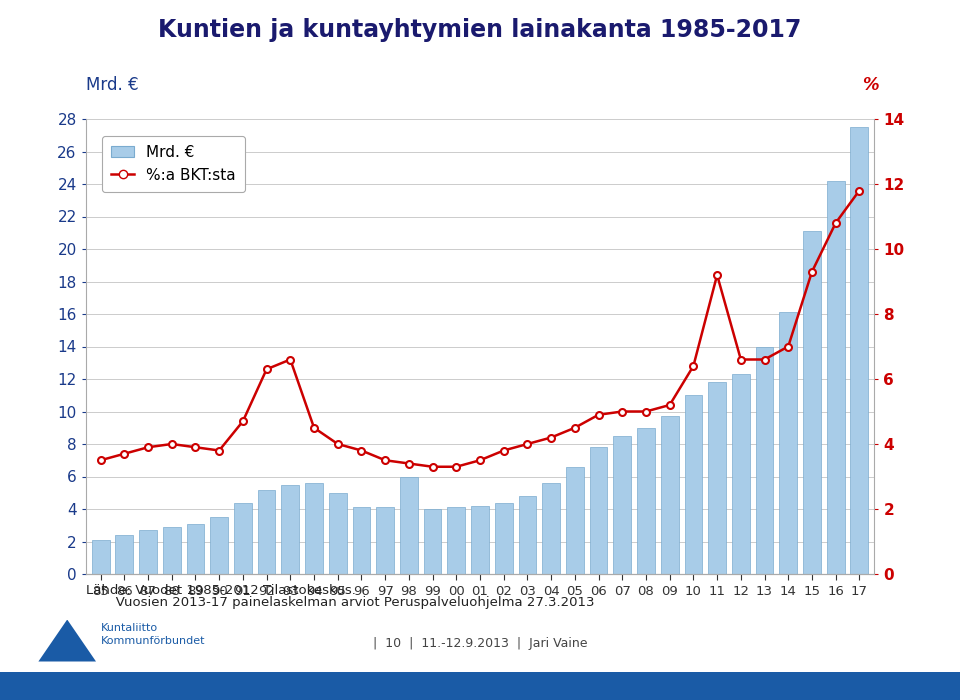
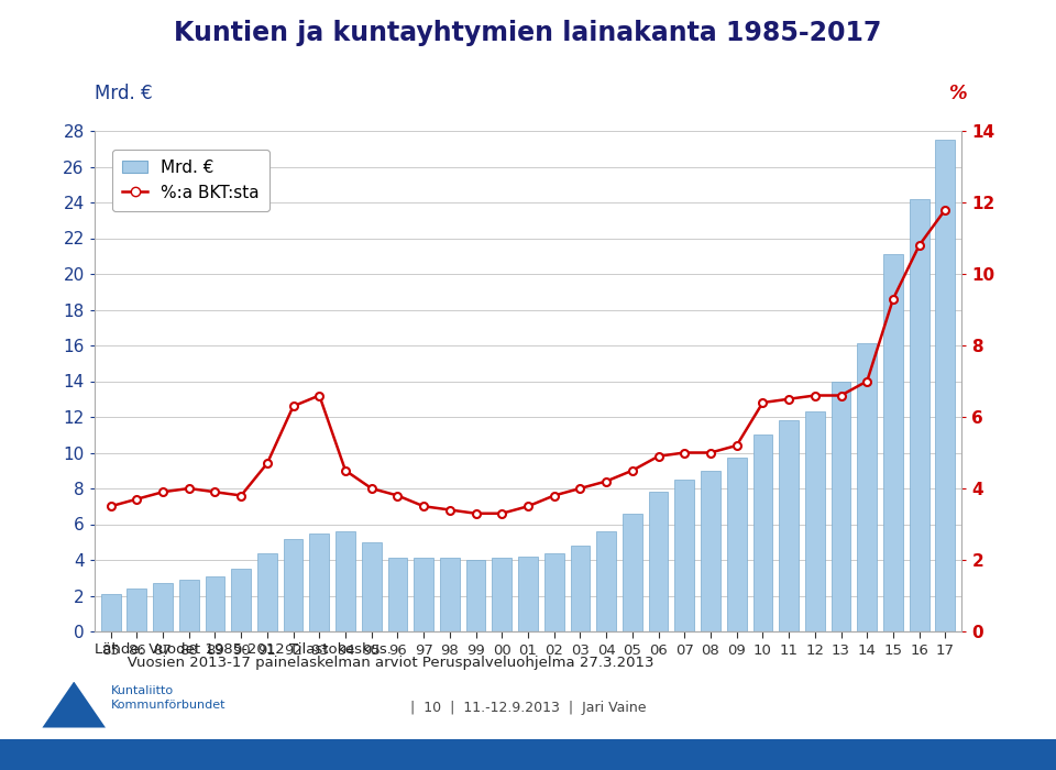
Mrd. €/98: 6.0 -> 4.1
%:a BKT:sta/11: 9.2 -> 6.5
